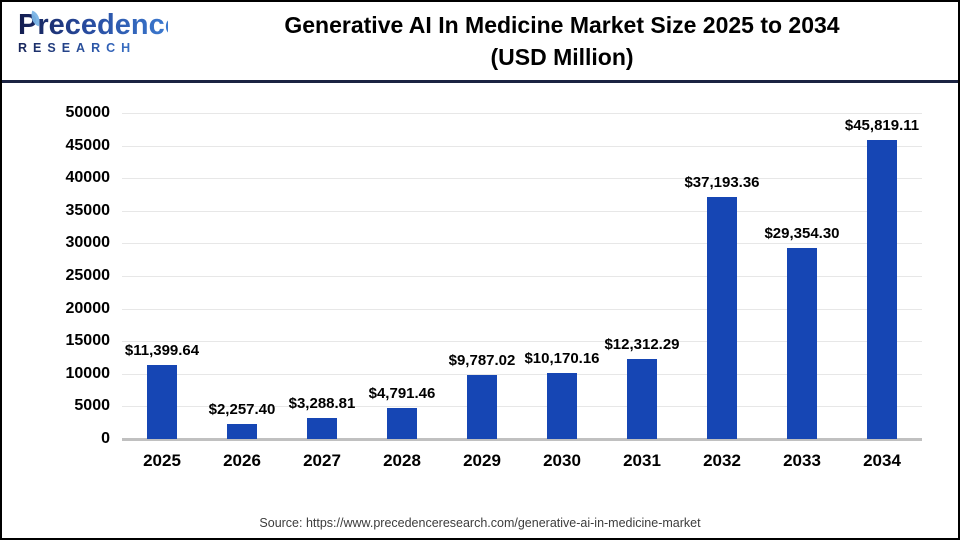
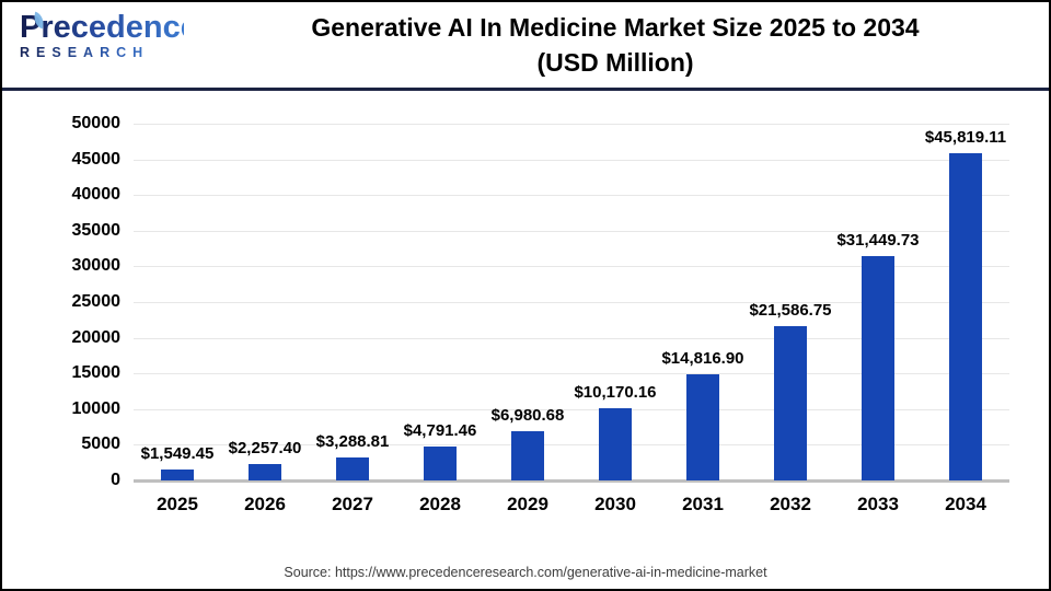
2025: $11,399.64 -> $1,549.45
2029: $9,787.02 -> $6,980.68
2031: $12,312.29 -> $14,816.90
2032: $37,193.36 -> $21,586.75
2033: $29,354.30 -> $31,449.73
